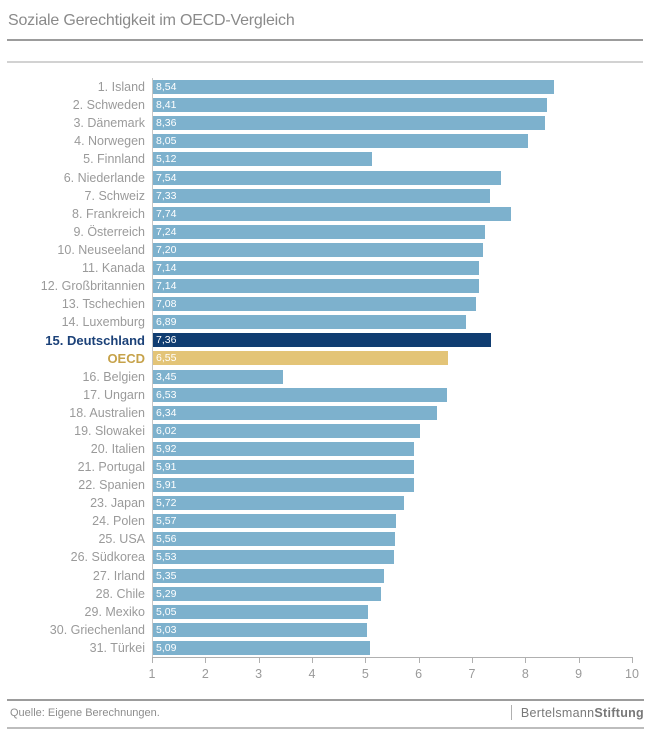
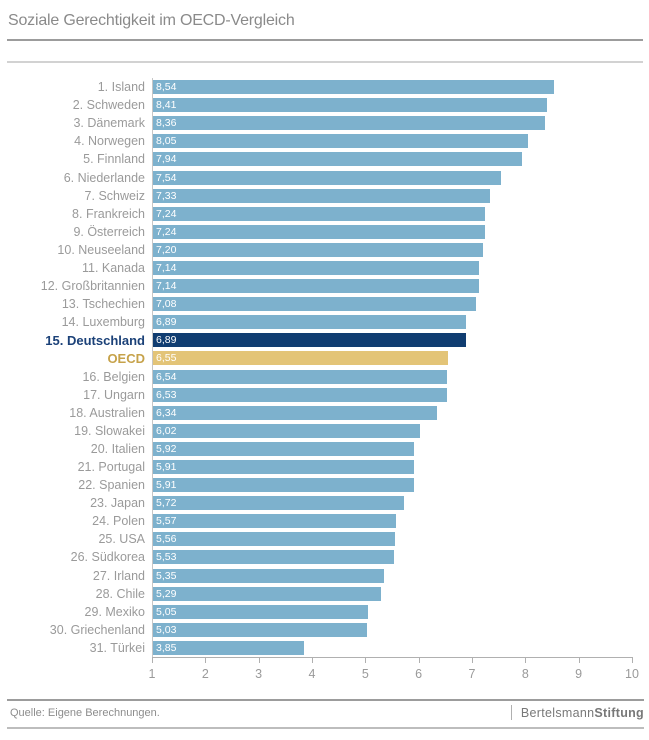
5. Finnland: 5,12 -> 7,94
8. Frankreich: 7,74 -> 7,24
15. Deutschland: 7,36 -> 6,89
16. Belgien: 3,45 -> 6,54
31. Türkei: 5,09 -> 3,85
